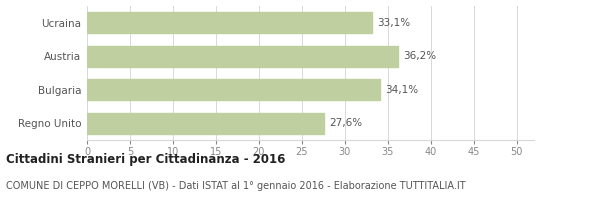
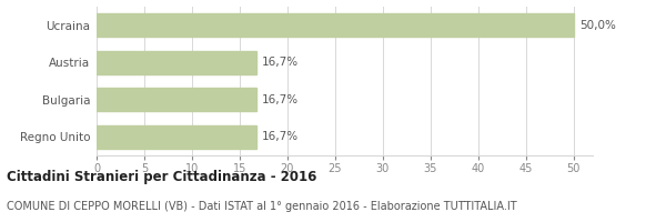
Ucraina: 33,1% -> 50,0%
Austria: 36,2% -> 16,7%
Bulgaria: 34,1% -> 16,7%
Regno Unito: 27,6% -> 16,7%
